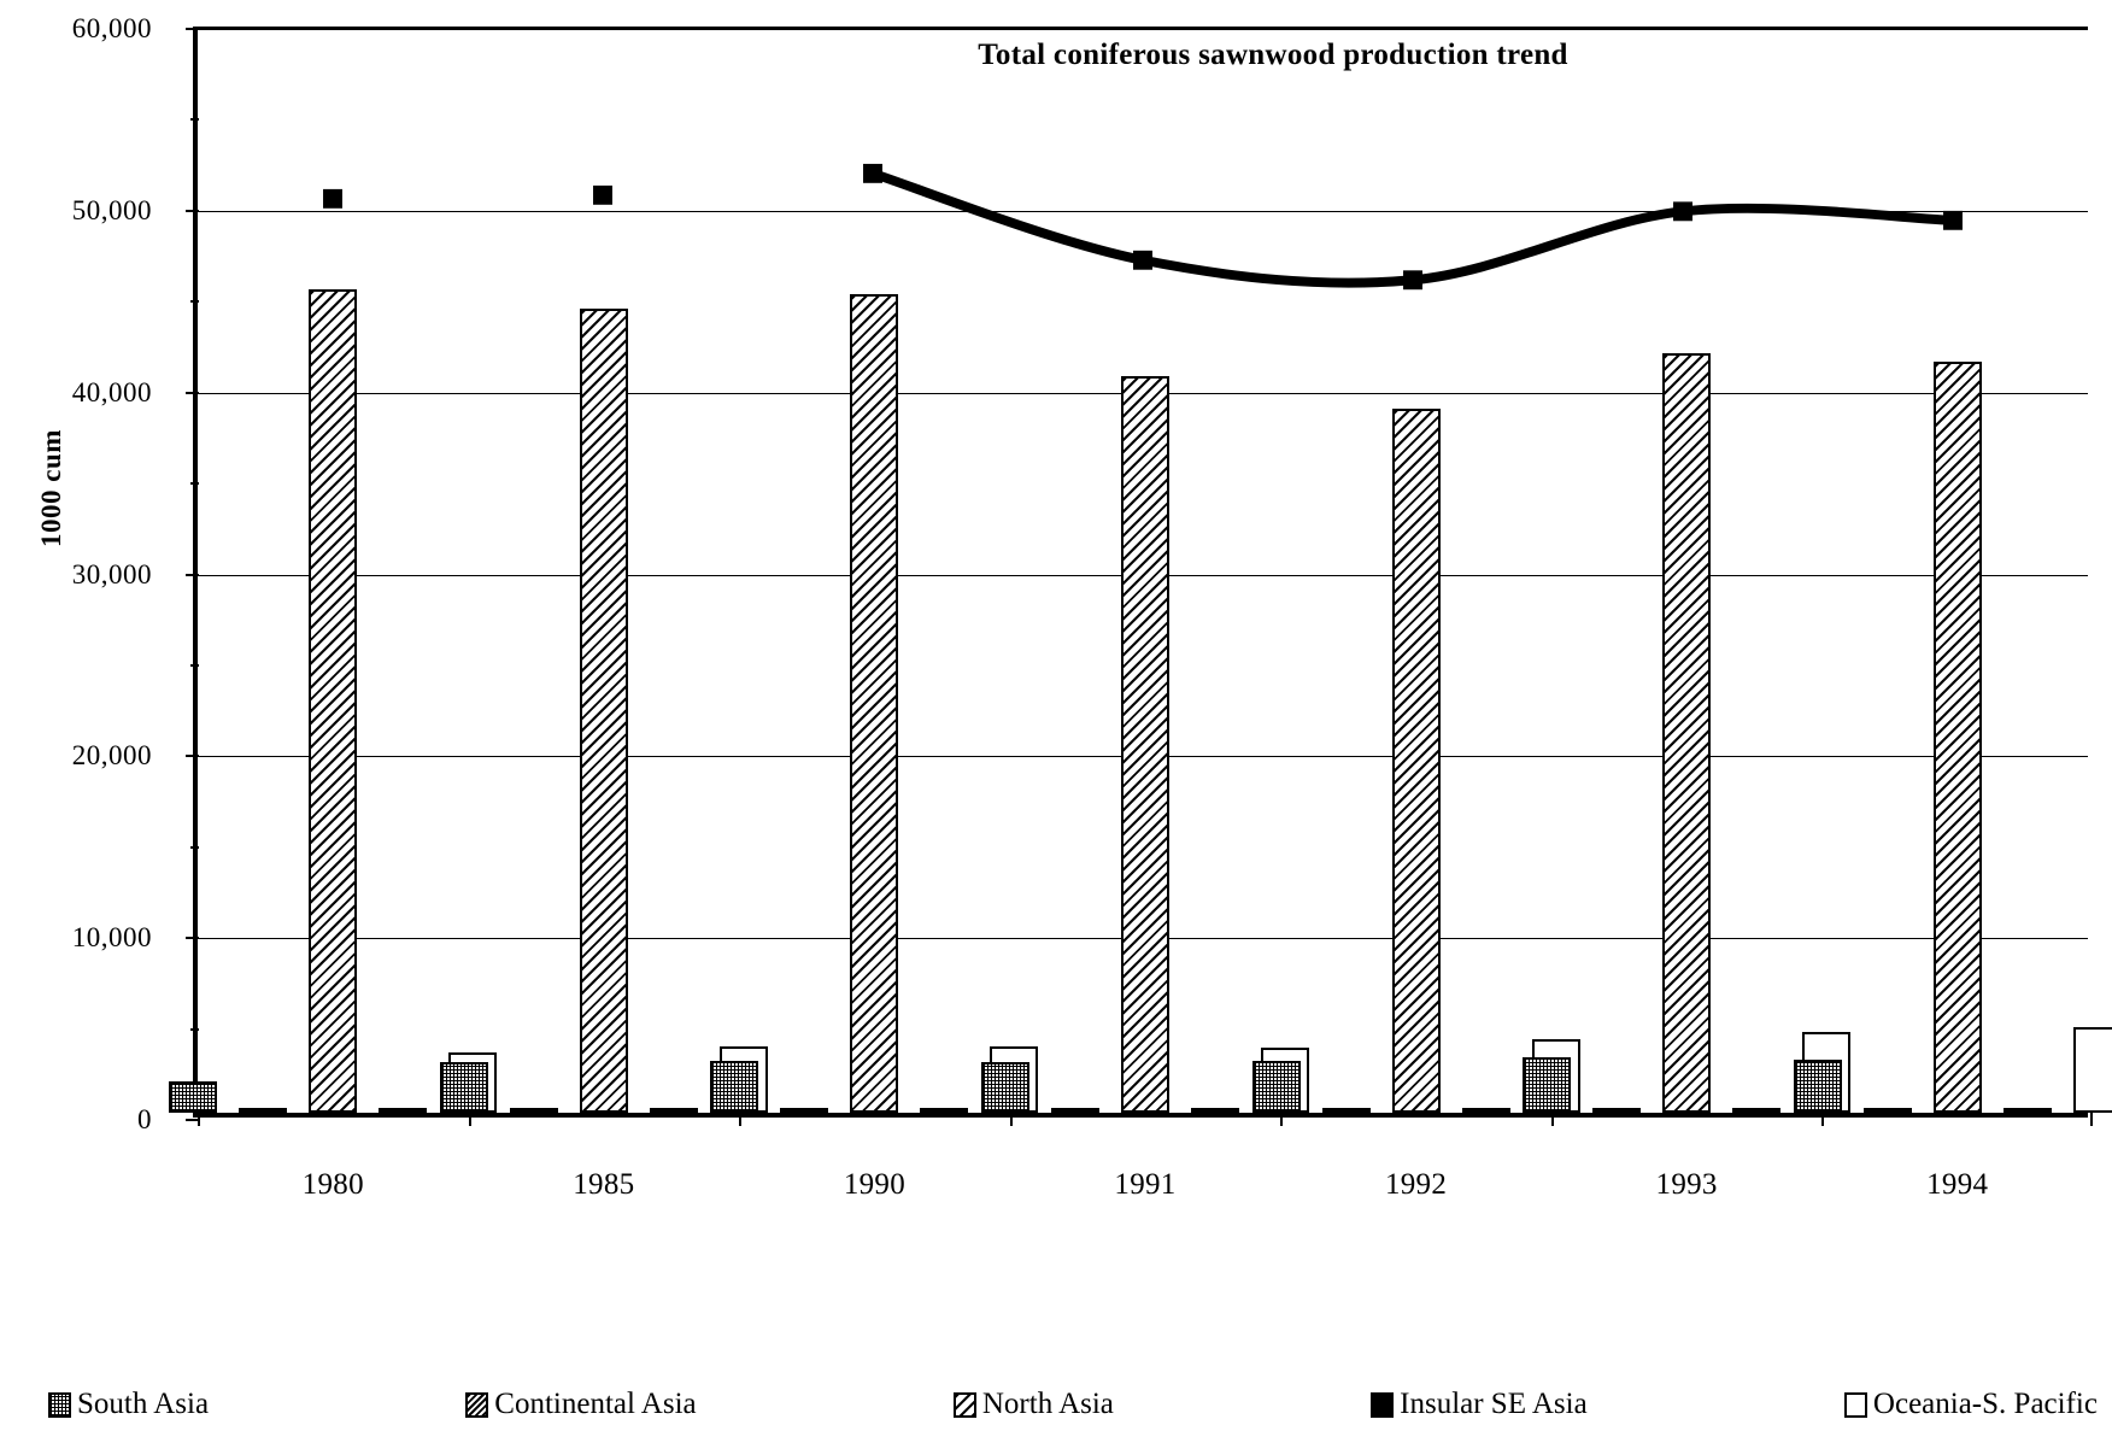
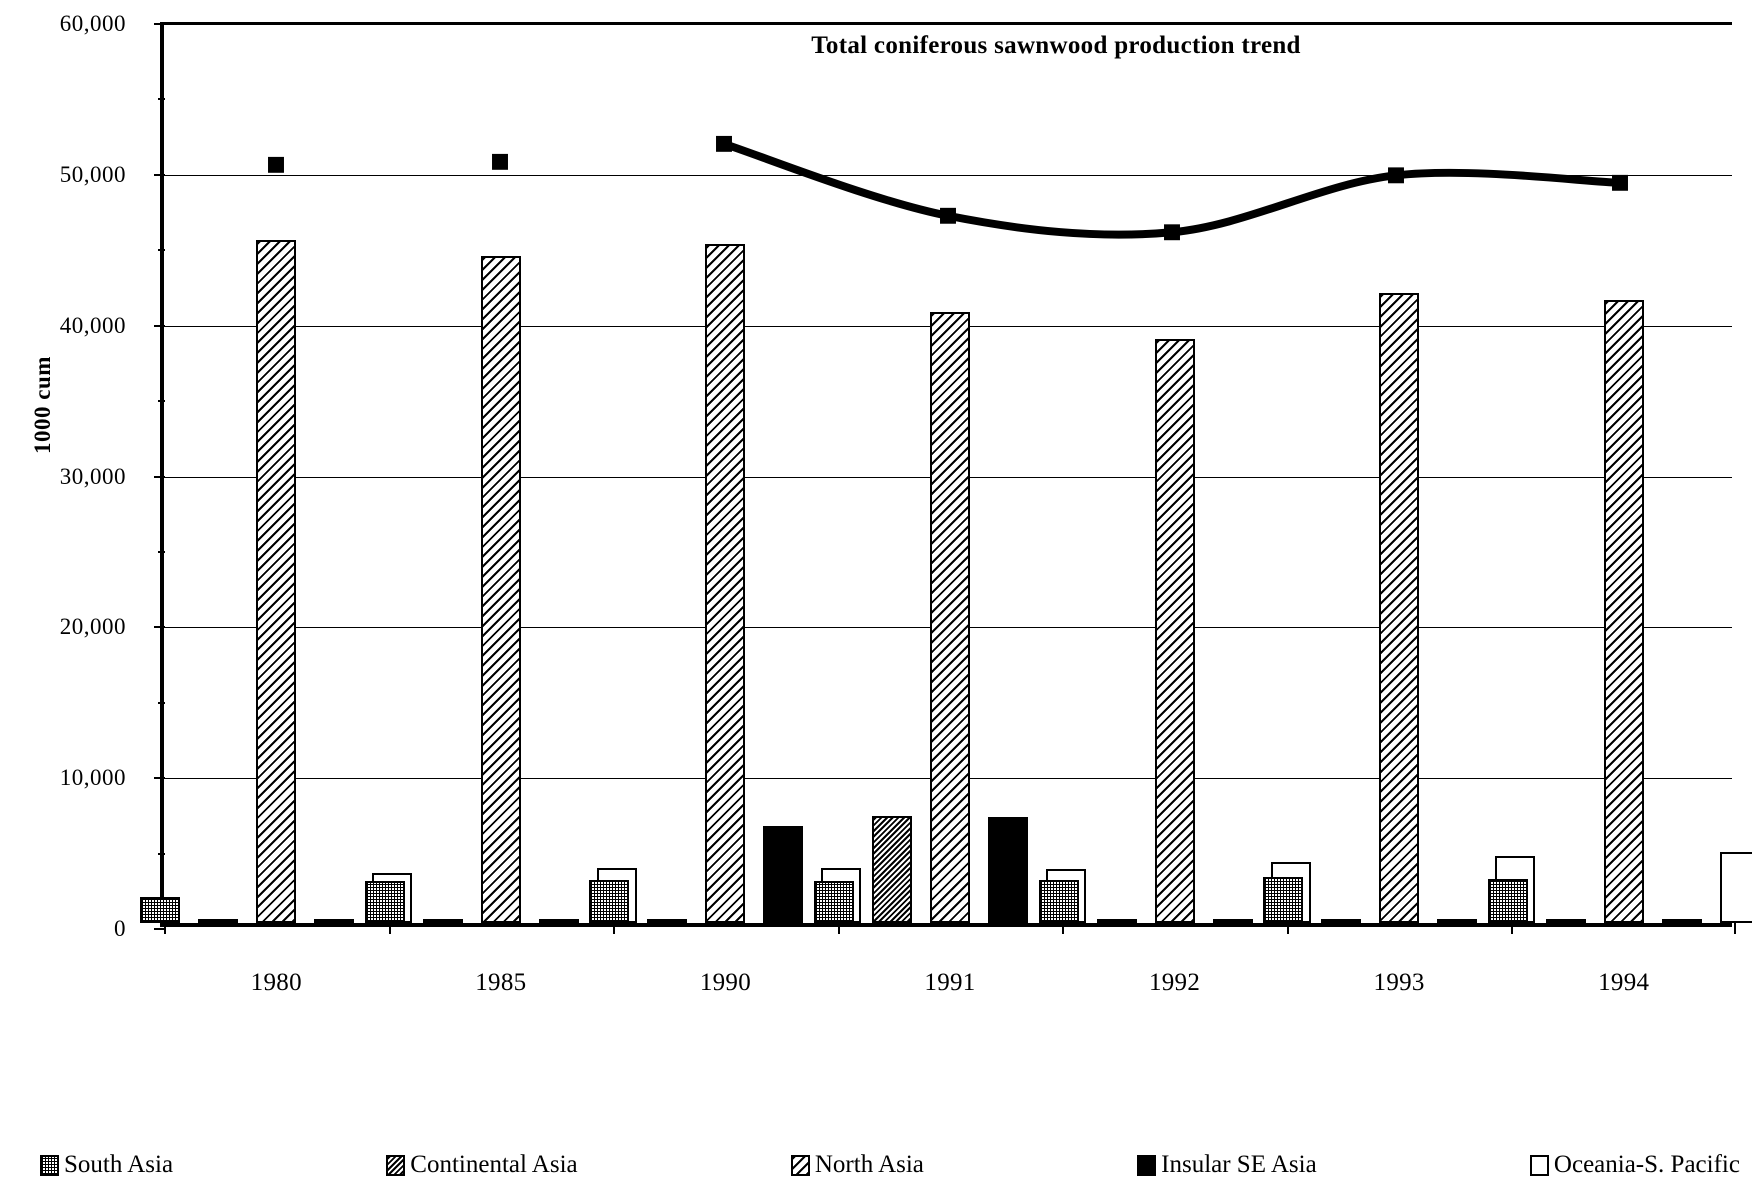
Insular SE Asia/1990: 200 -> 6400
Continental Asia/1991: 100 -> 7100
Insular SE Asia/1991: 300 -> 7000
